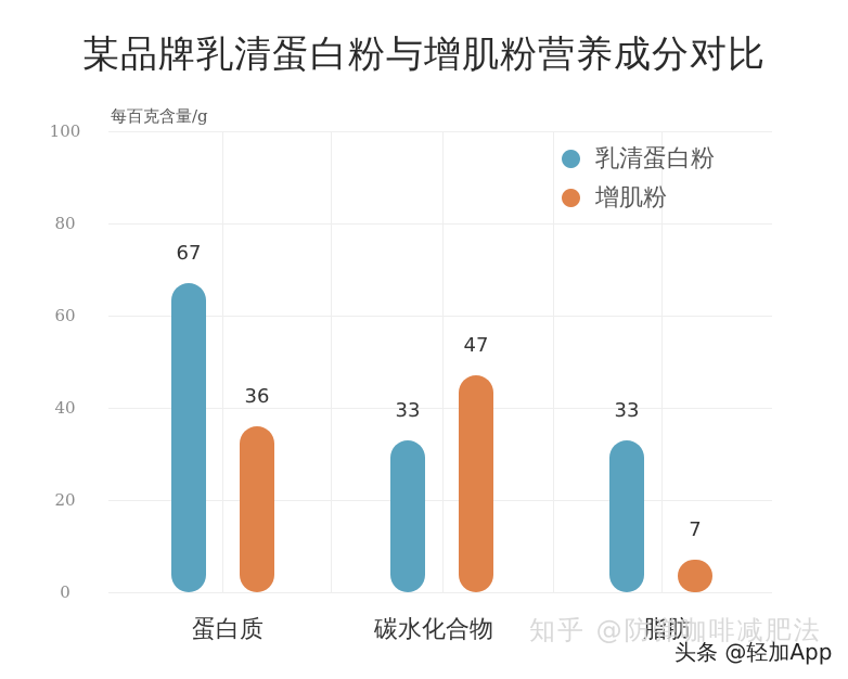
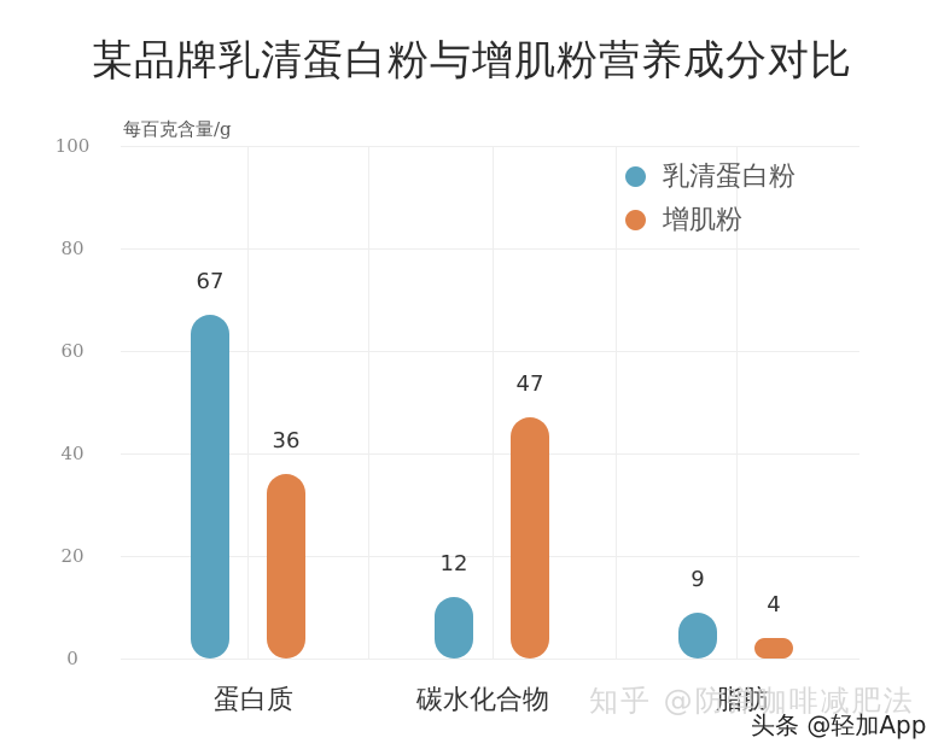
乳清蛋白粉/碳水化合物: 33 -> 12
乳清蛋白粉/脂肪: 33 -> 9
增肌粉/脂肪: 7 -> 4
